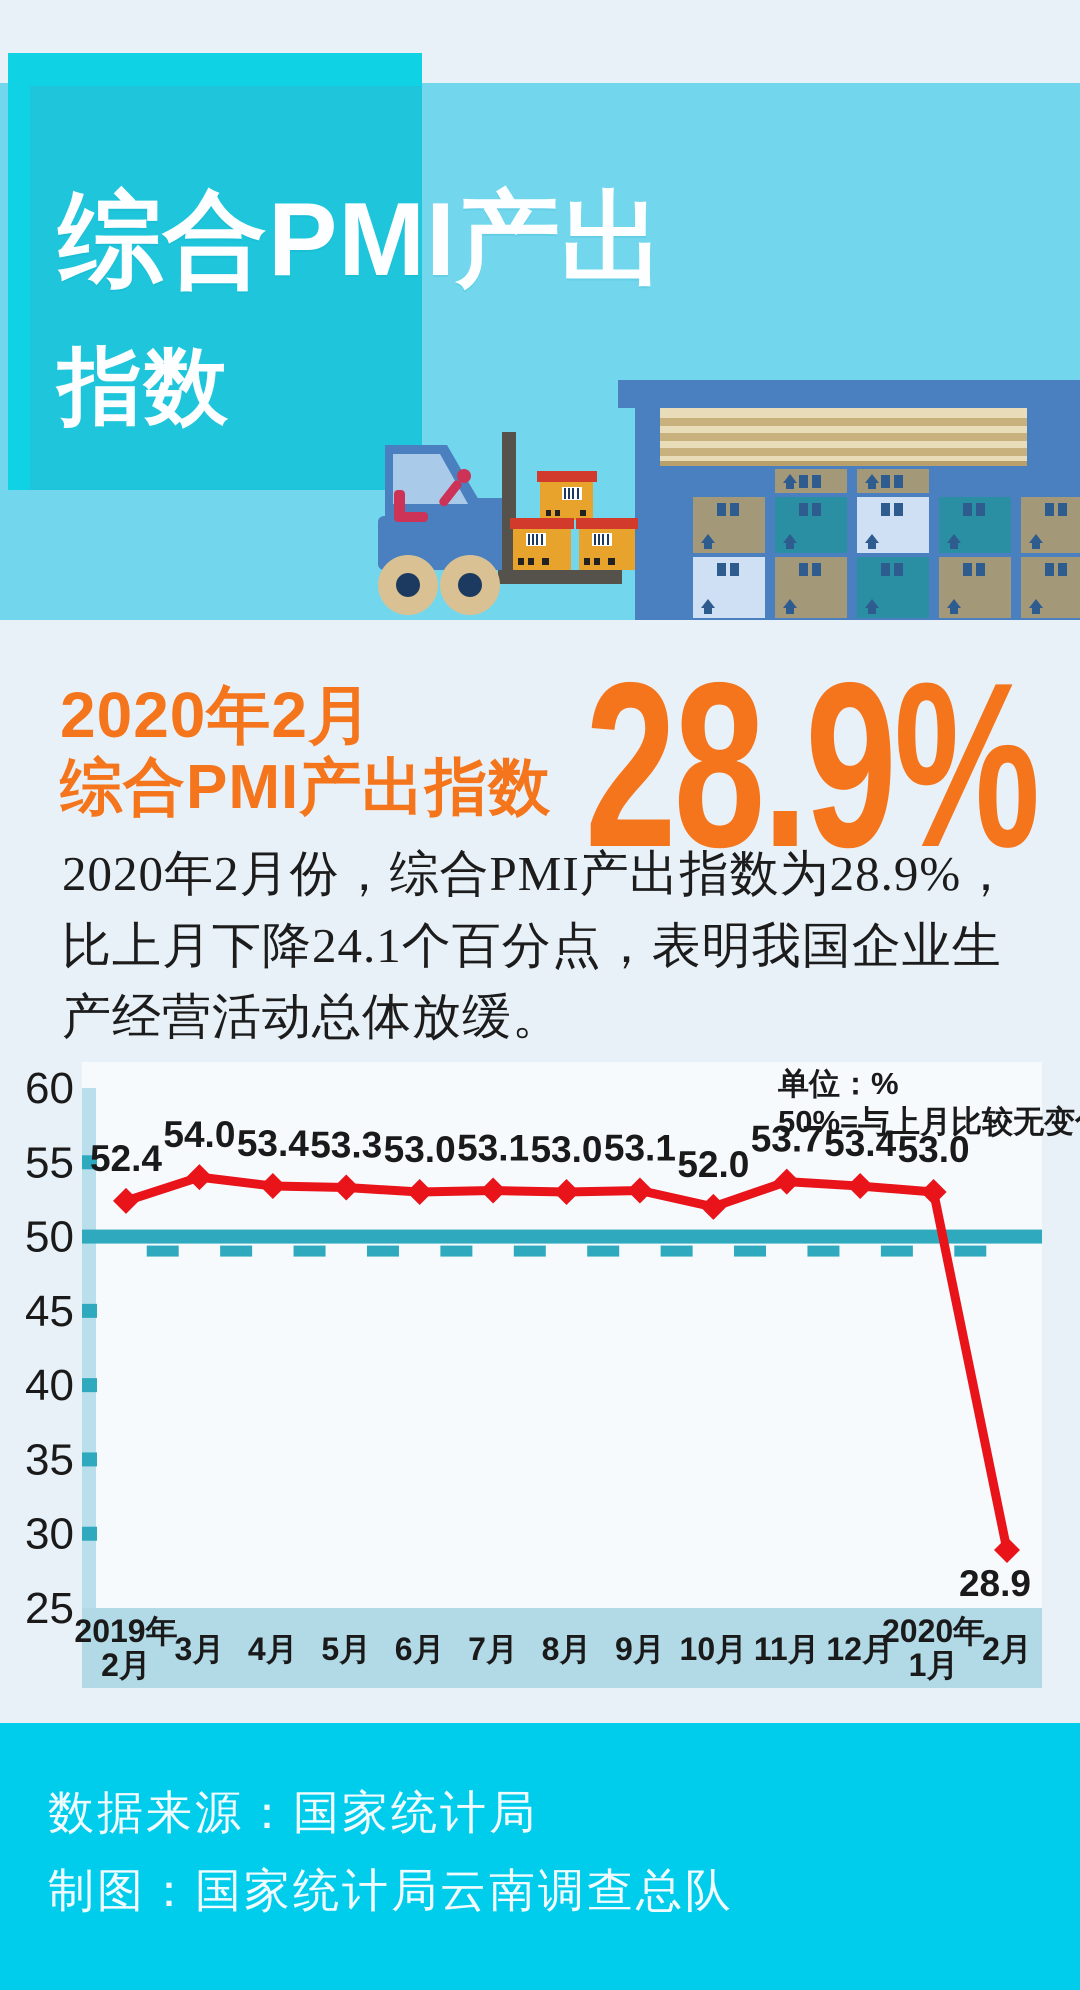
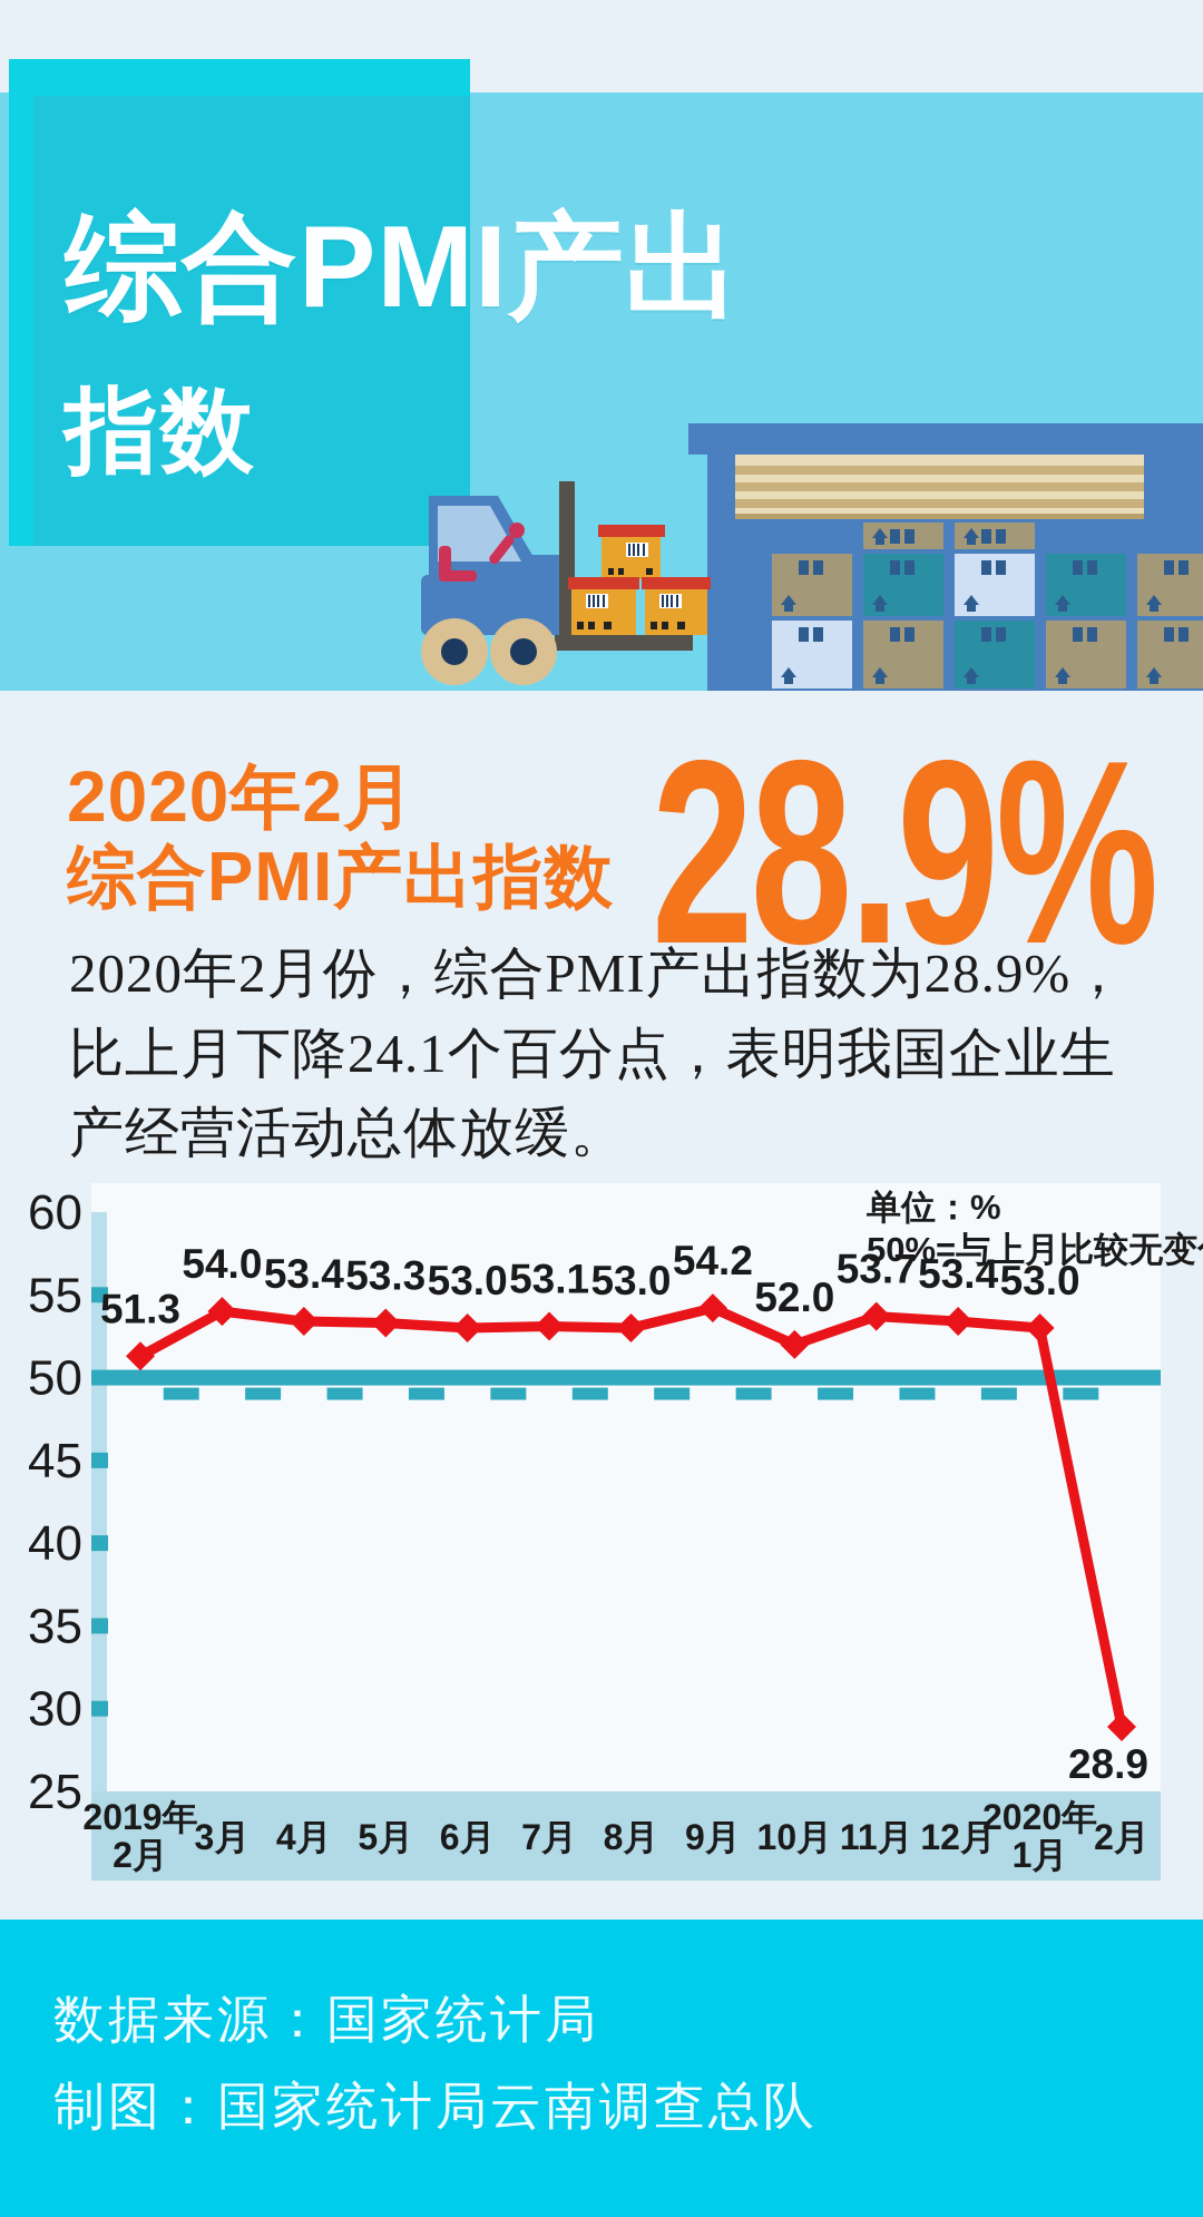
2019年2月: 52.4 -> 51.3
9月: 53.1 -> 54.2
